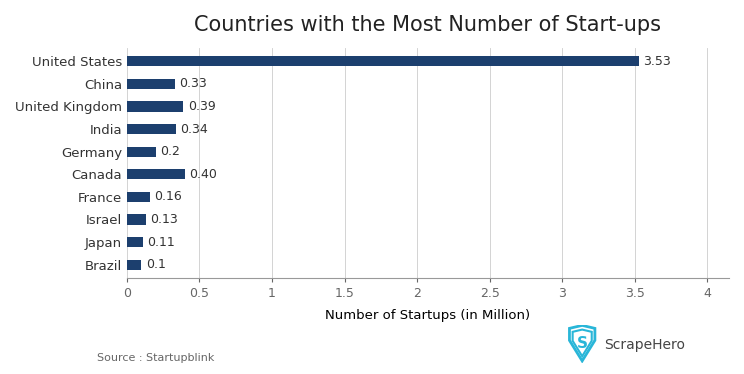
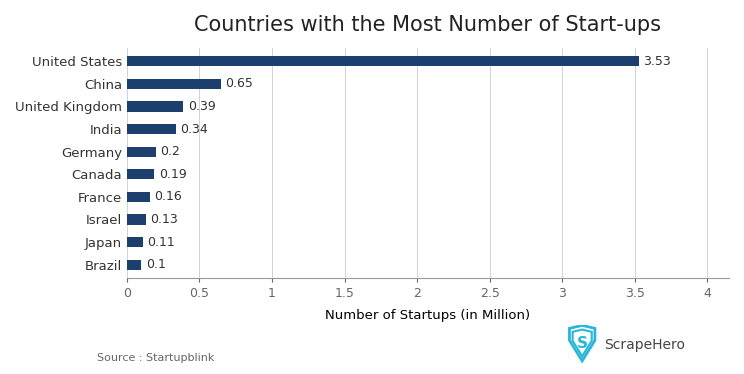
China: 0.33 -> 0.65
Canada: 0.40 -> 0.19
